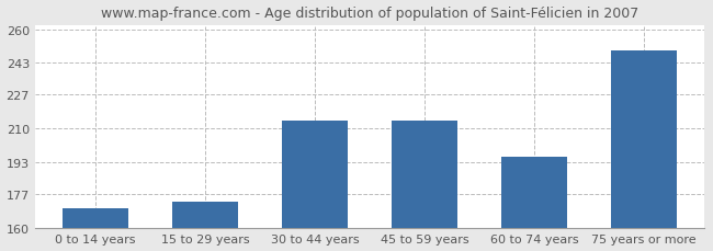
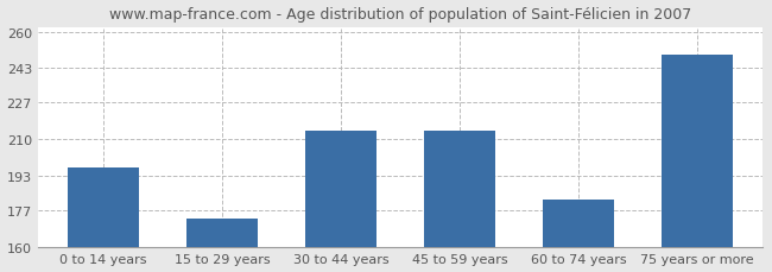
0 to 14 years: 170 -> 197
60 to 74 years: 196 -> 182
